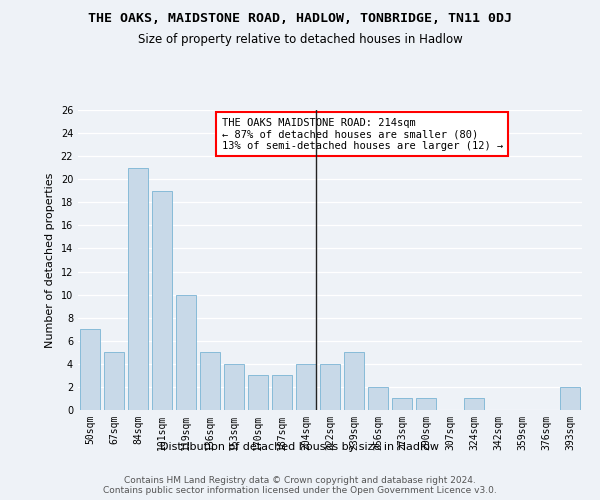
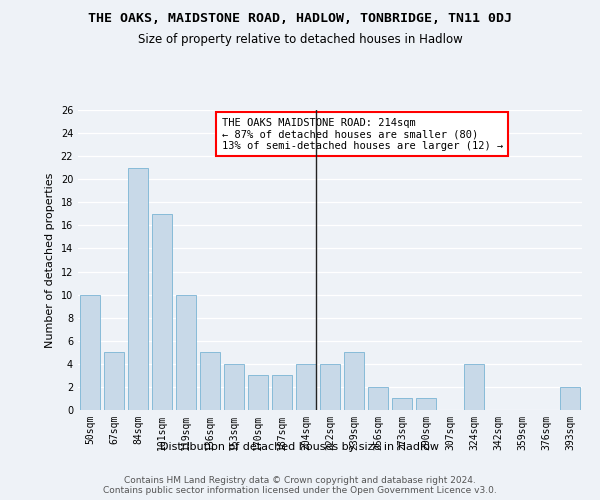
50sqm: 7 -> 10
101sqm: 19 -> 17
324sqm: 1 -> 4
